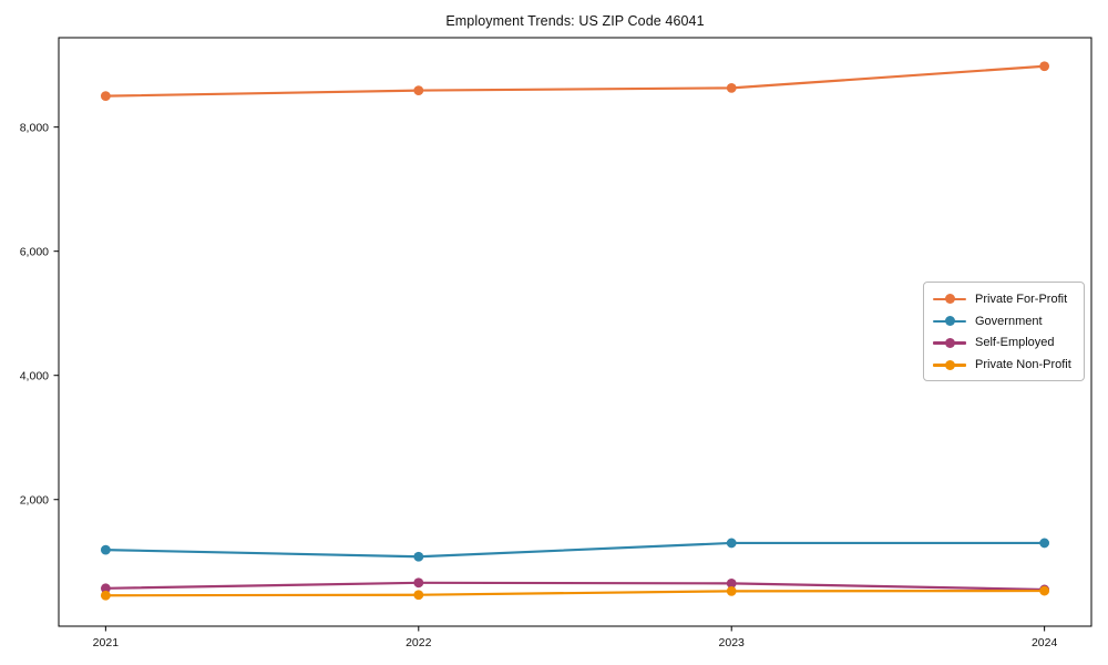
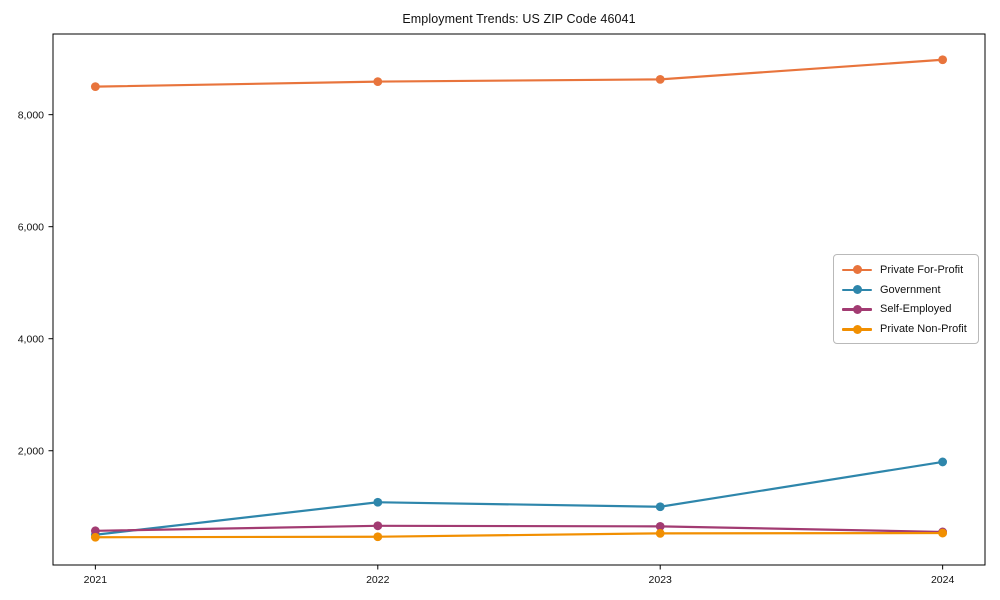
Government/2021: 1200 -> 500
Government/2023: 1300 -> 1000
Government/2024: 1300 -> 1800
